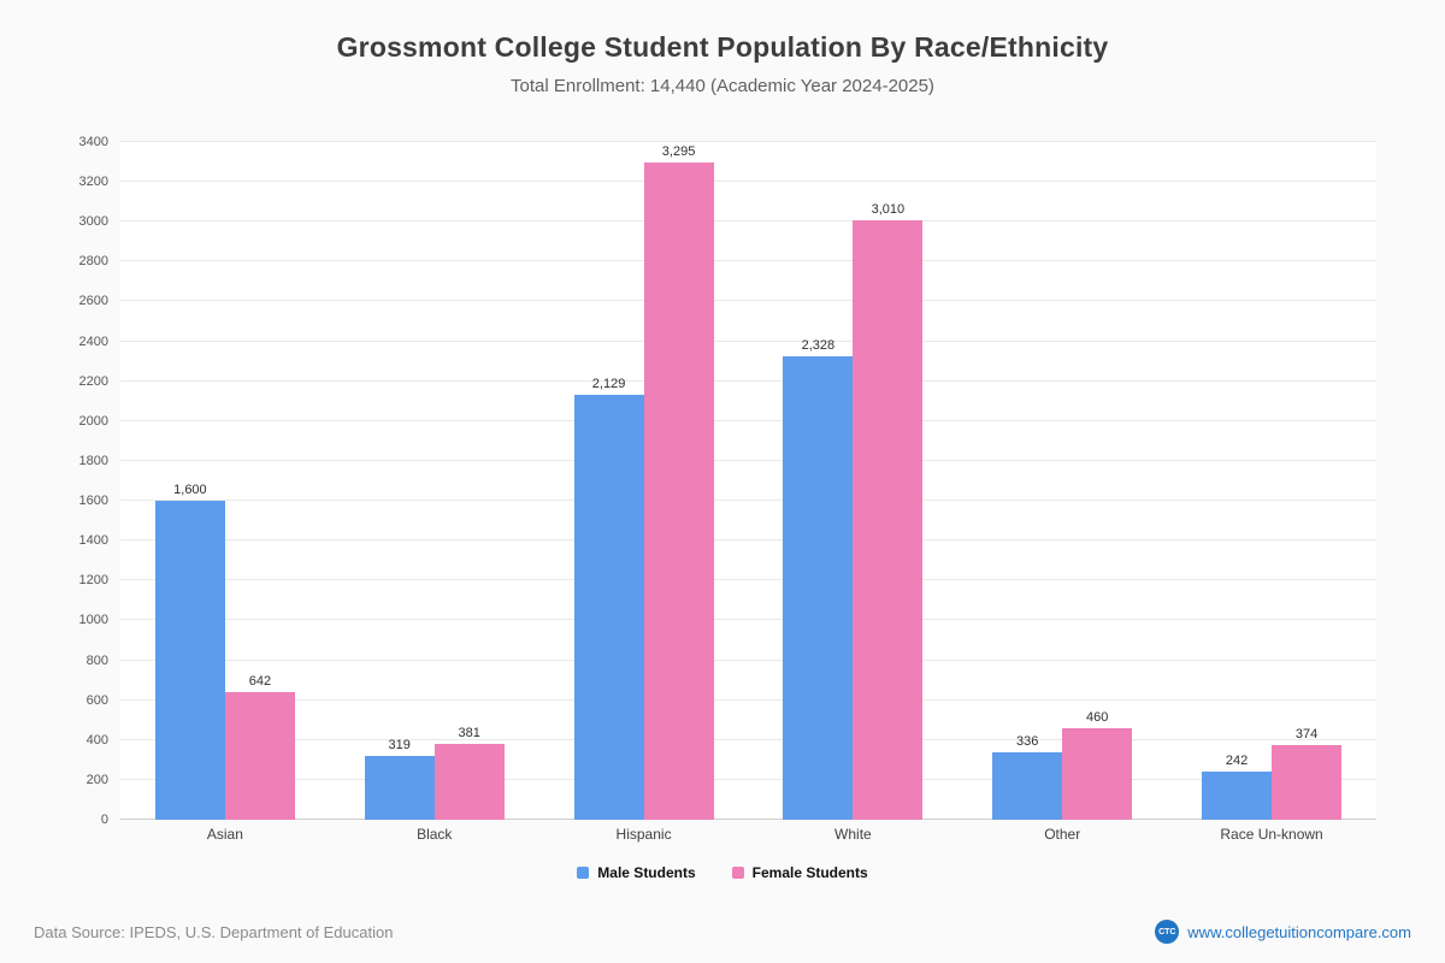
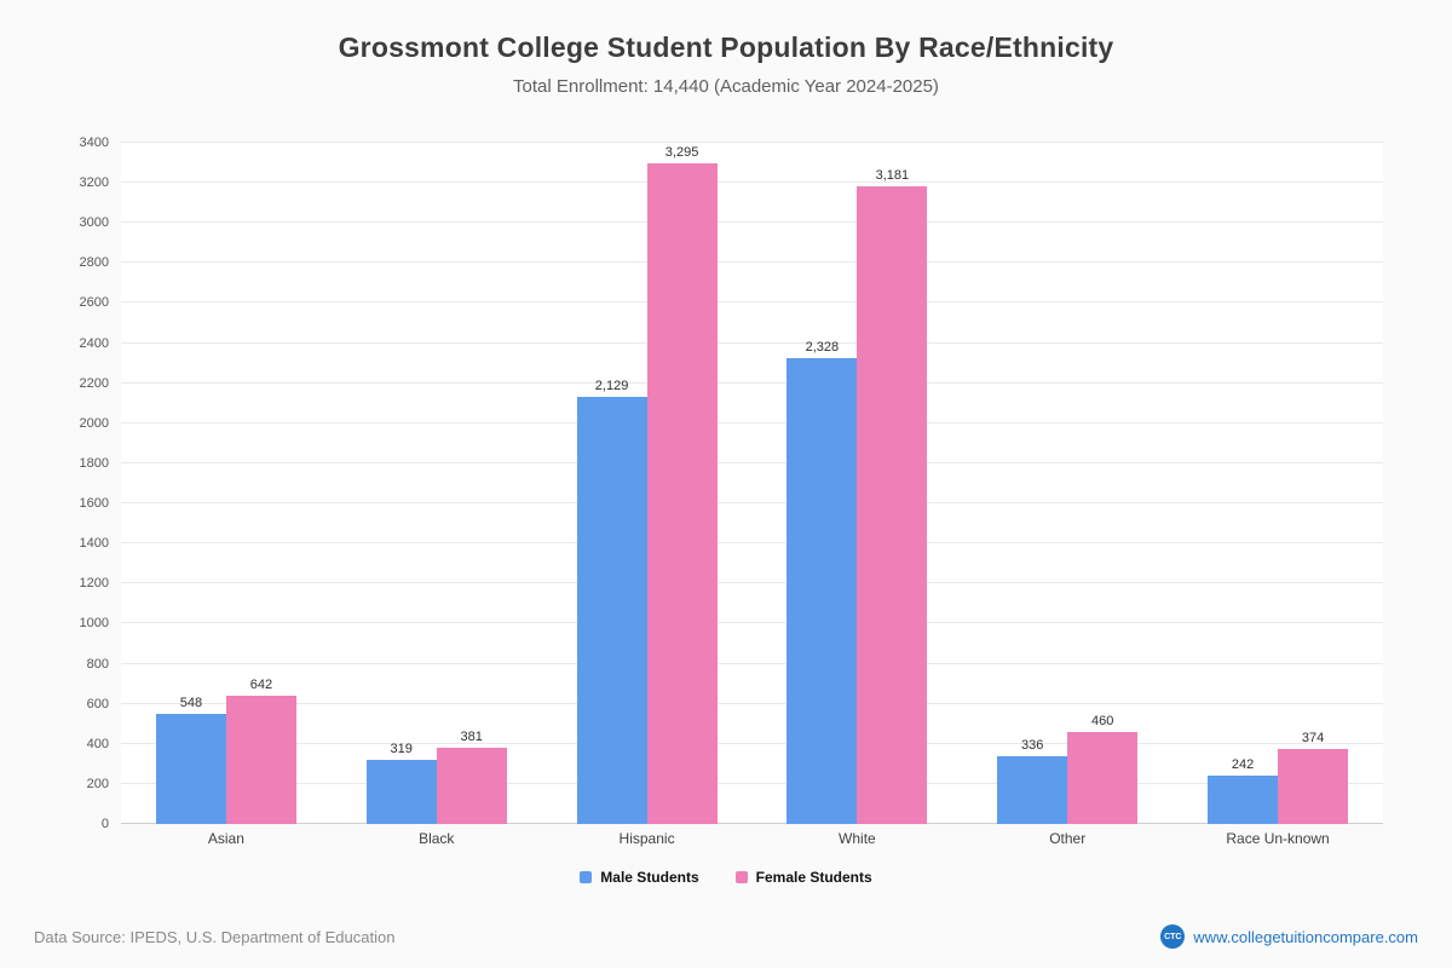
Male Students/Asian: 1,600 -> 548
Female Students/White: 3,010 -> 3,181
